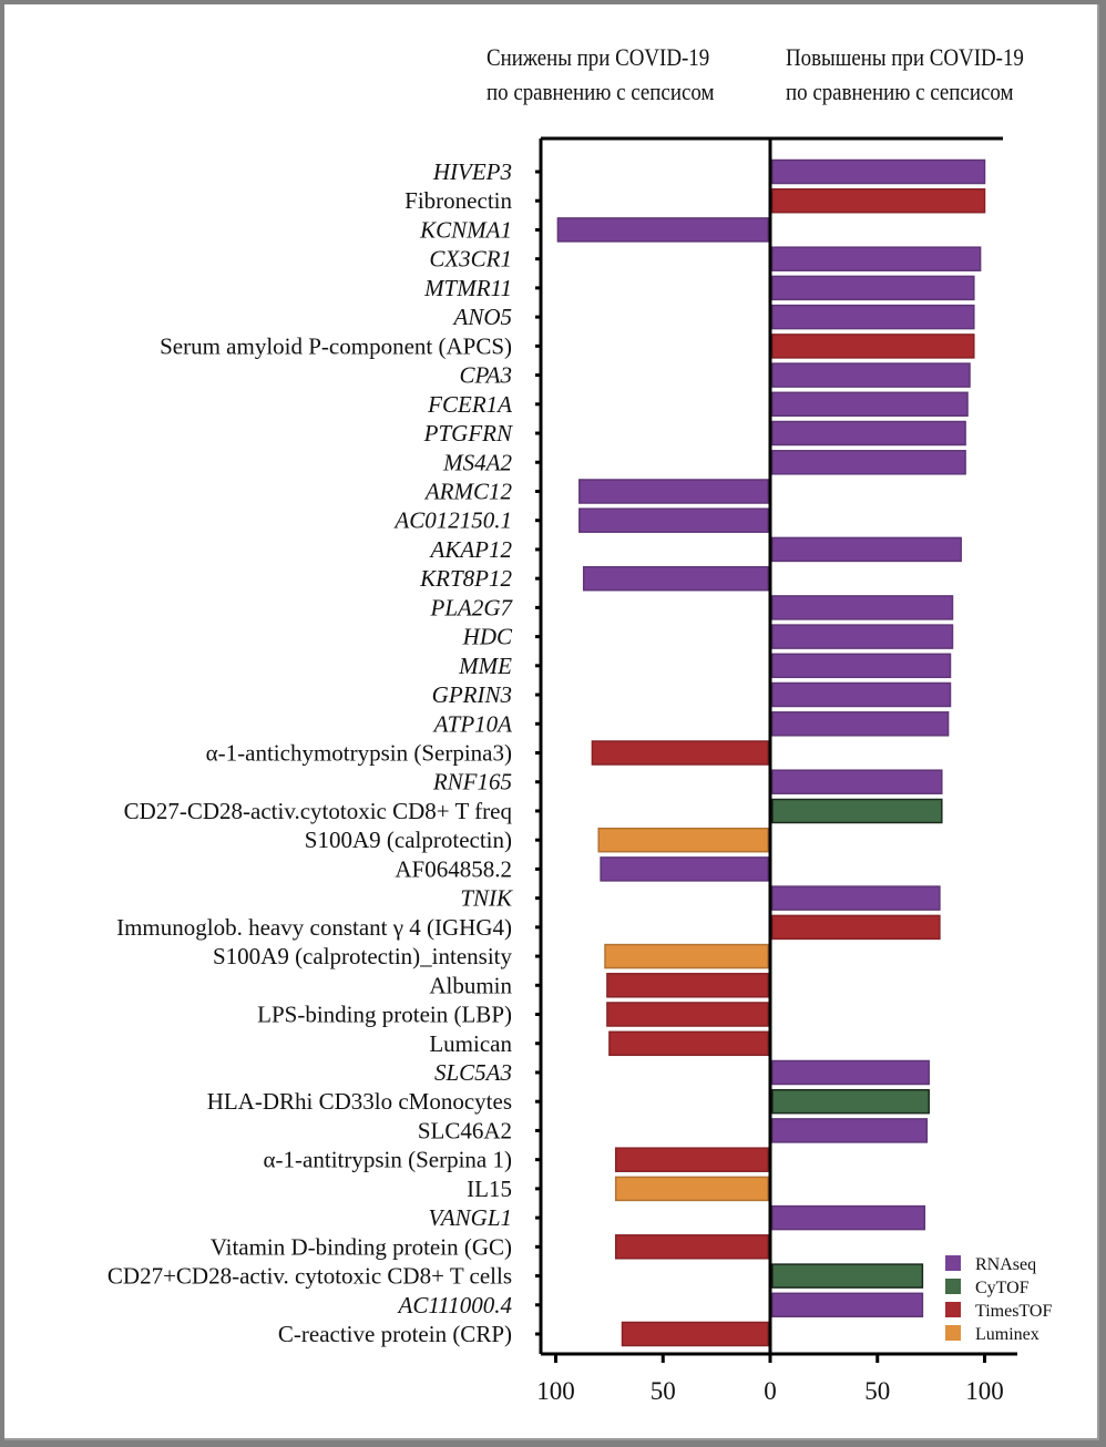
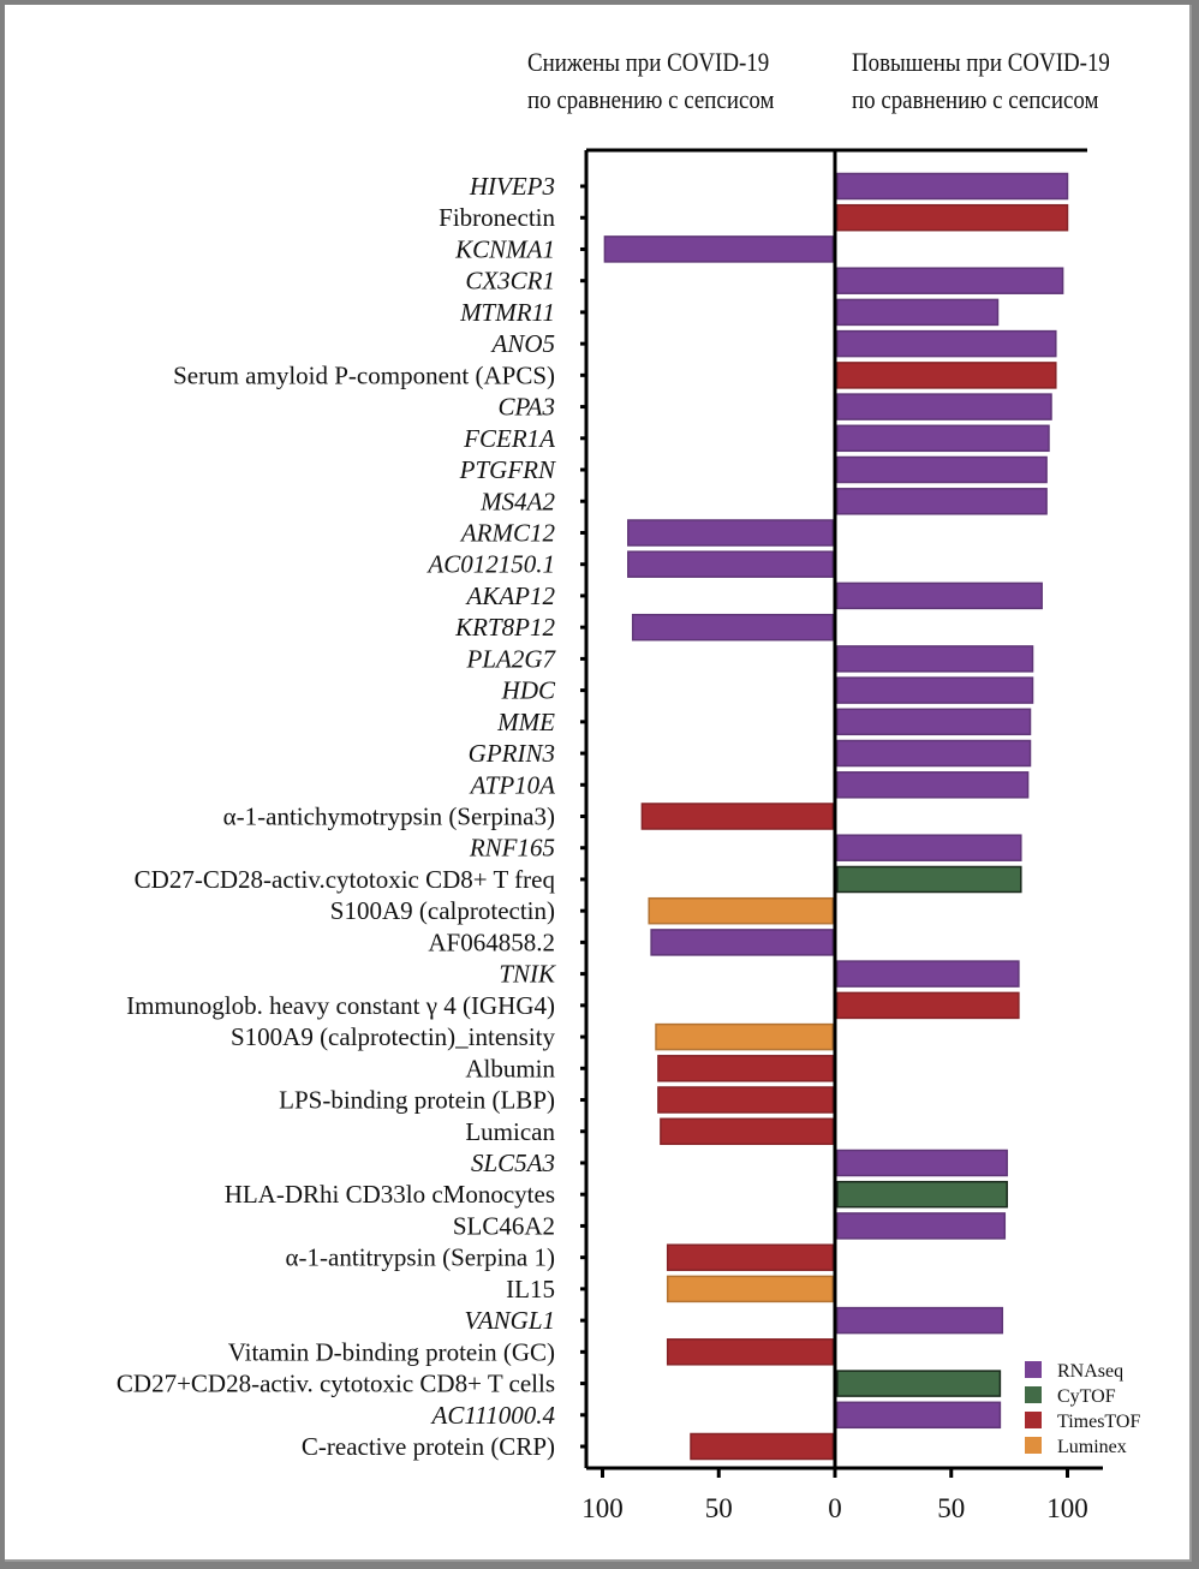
MTMR11: 95 -> 70
C-reactive protein (CRP): -69 -> -62
